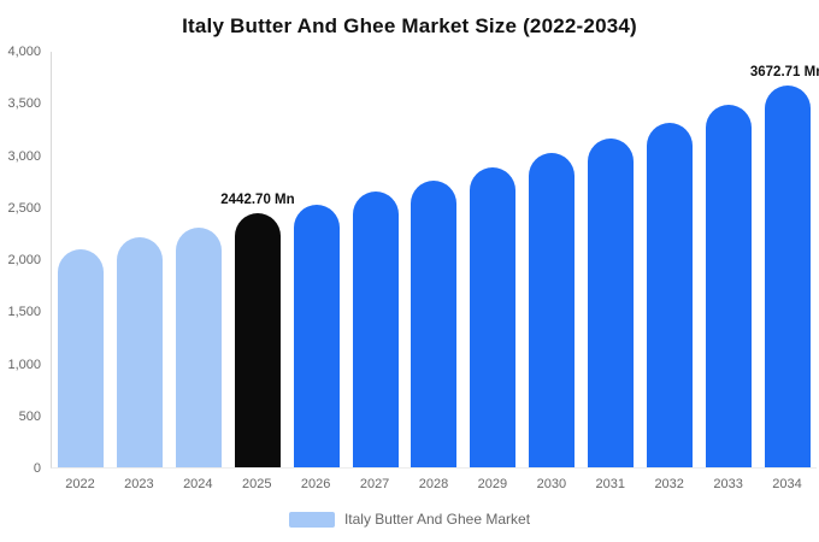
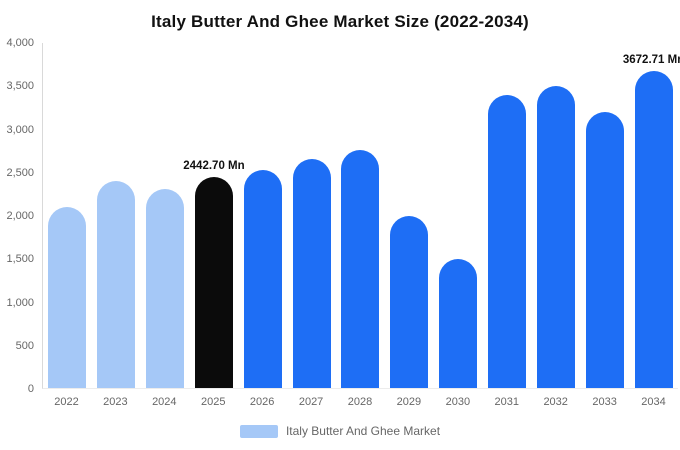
2023: 2200 -> 2400
2029: 2900 -> 2000
2030: 3000 -> 1500
2031: 3200 -> 3400
2032: 3300 -> 3500
2033: 3500 -> 3200
